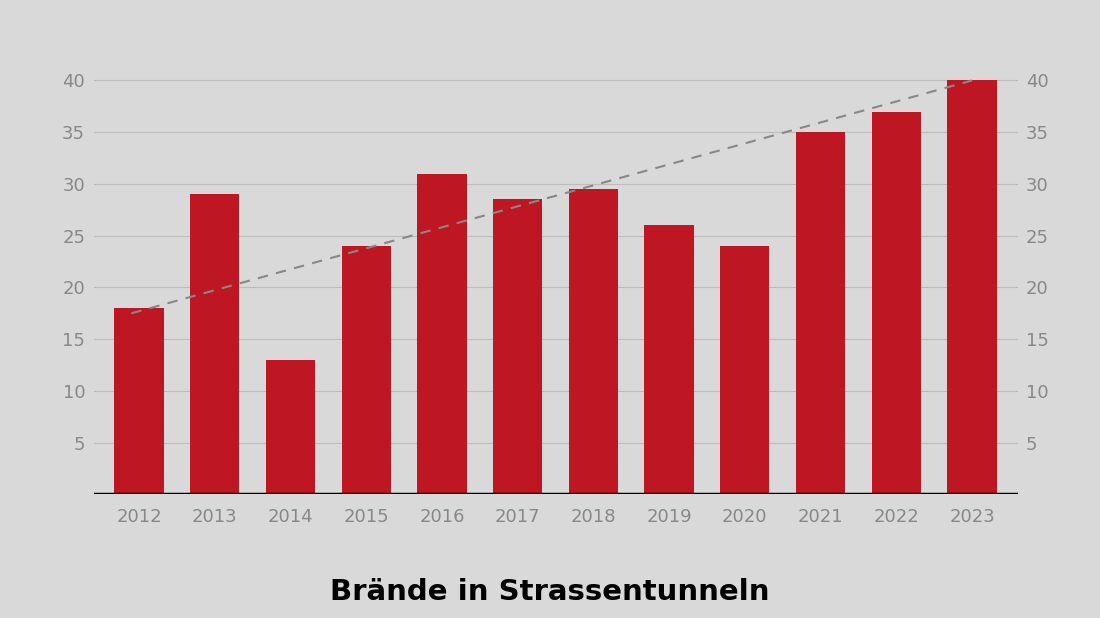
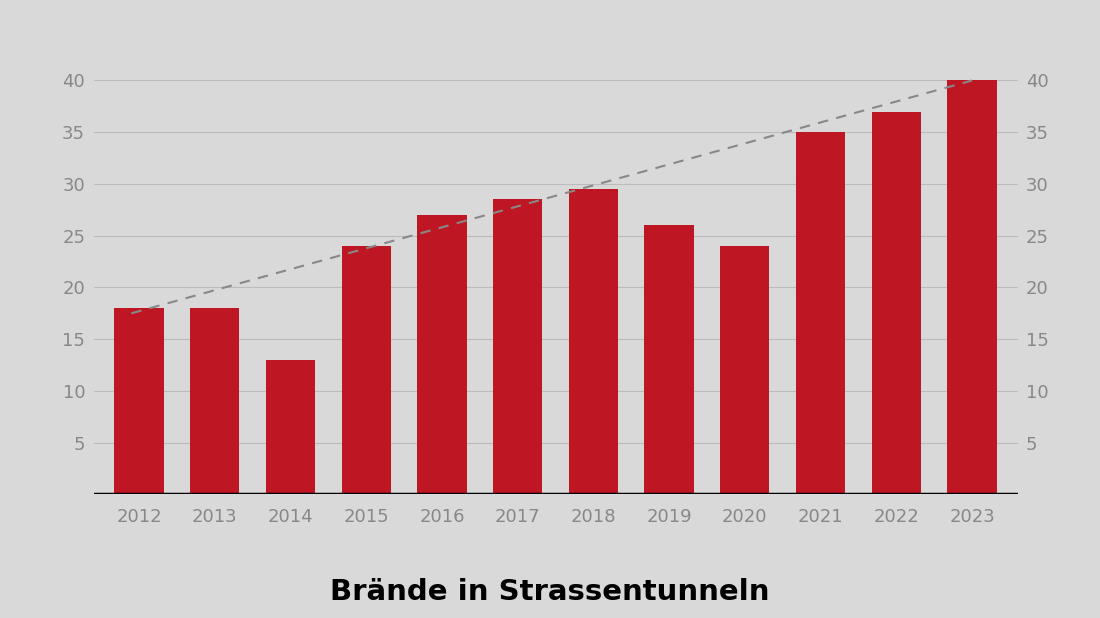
2013: 29.0 -> 18.0
2016: 31.0 -> 27.0
